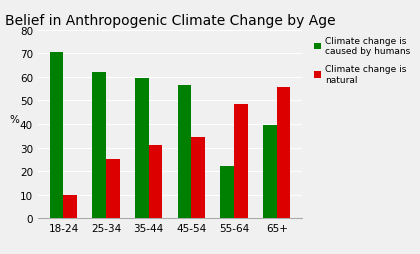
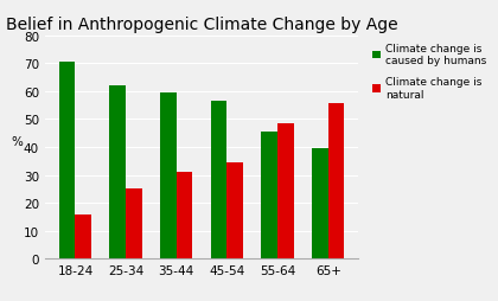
Climate change is natural/18-24: 10.0 -> 16.0
Climate change is caused by humans/55-64: 22.0 -> 45.5
